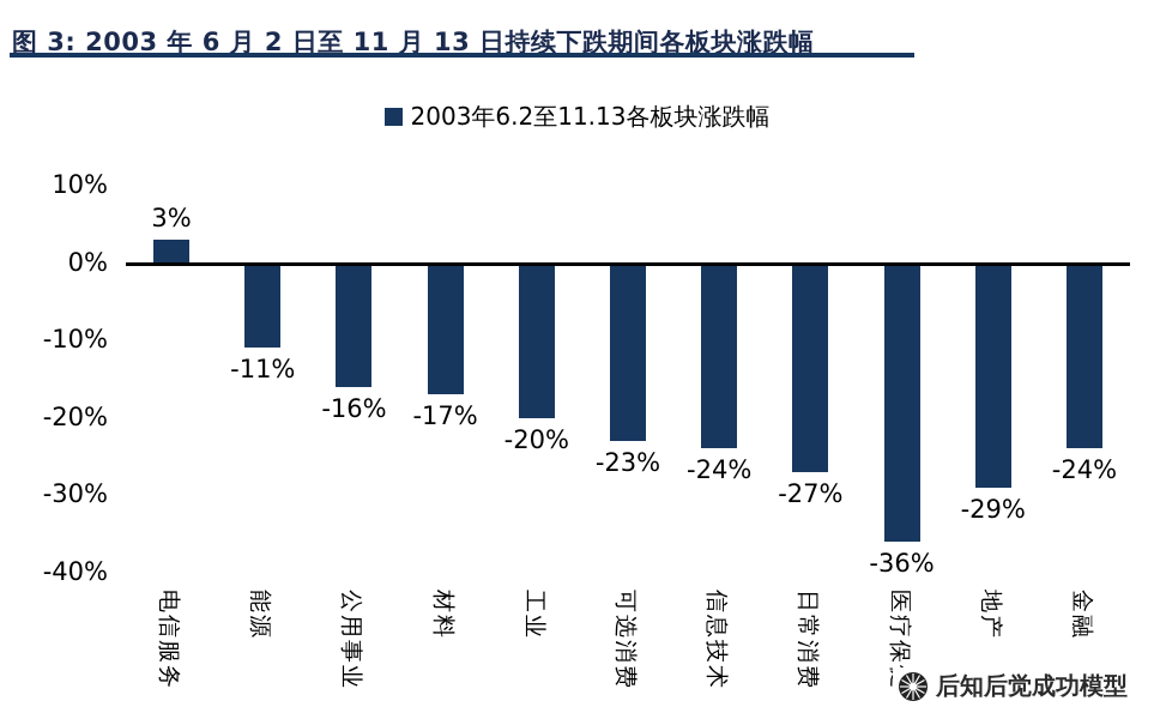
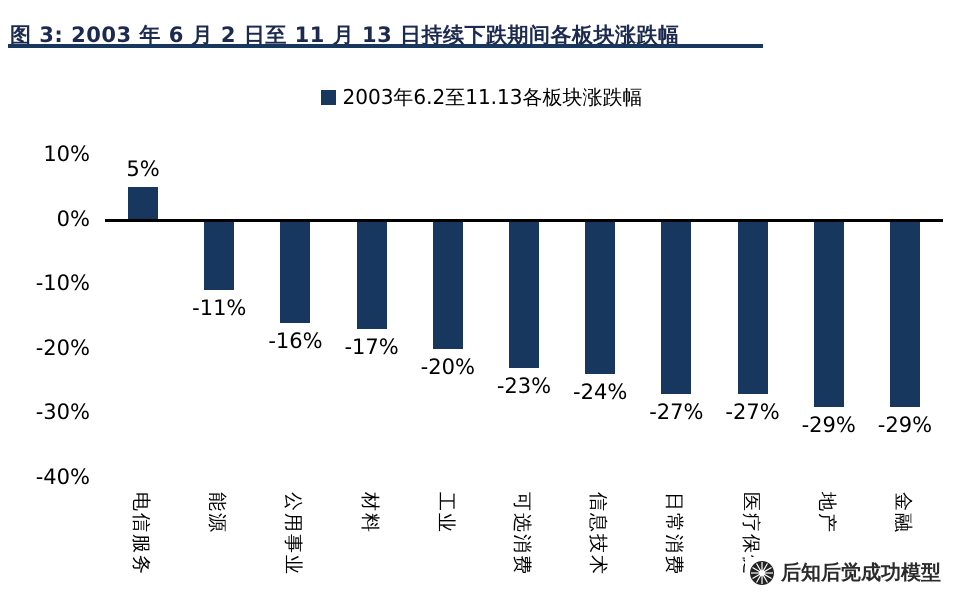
电信服务: 3% -> 5%
医疗保健: -36% -> -27%
金融: -24% -> -29%
